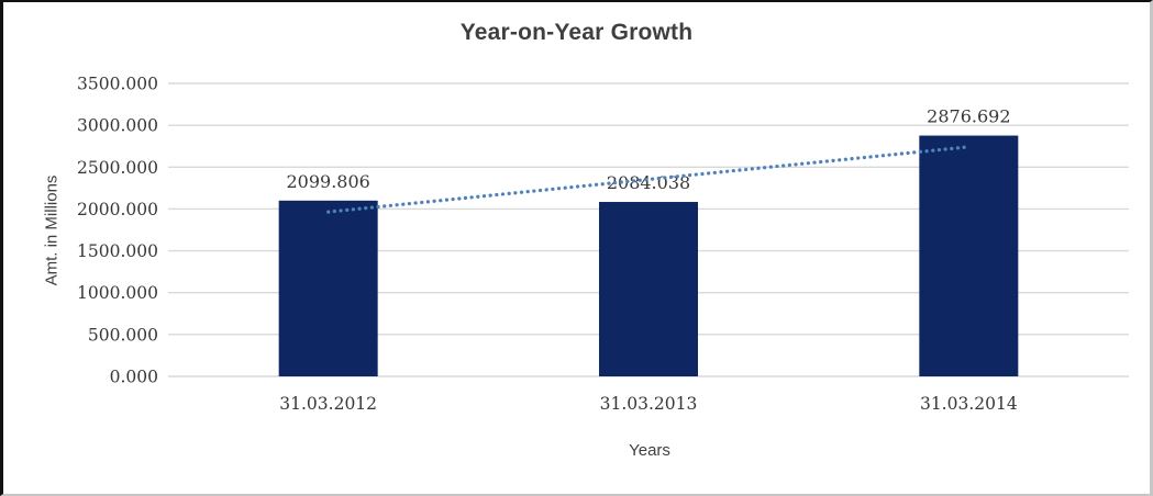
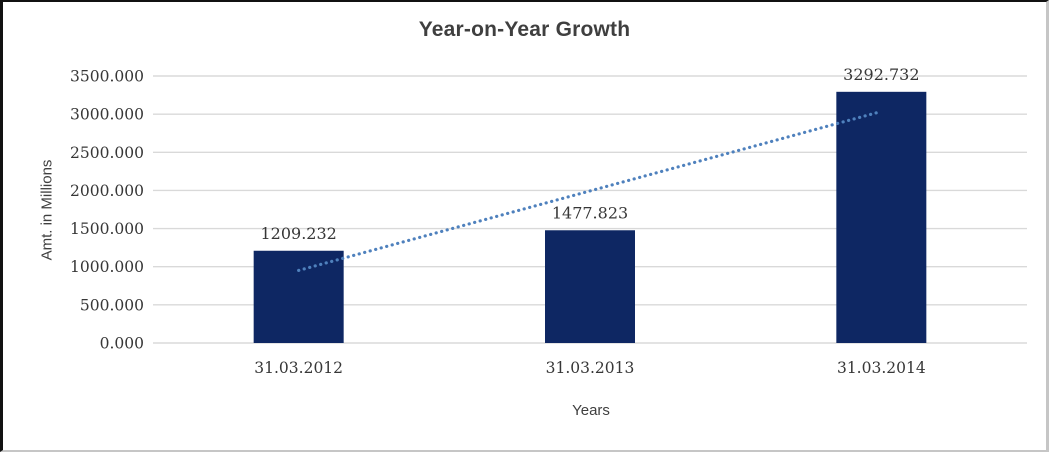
31.03.2012: 2099.806 -> 1209.232
31.03.2013: 2084.038 -> 1477.823
31.03.2014: 2876.692 -> 3292.732
